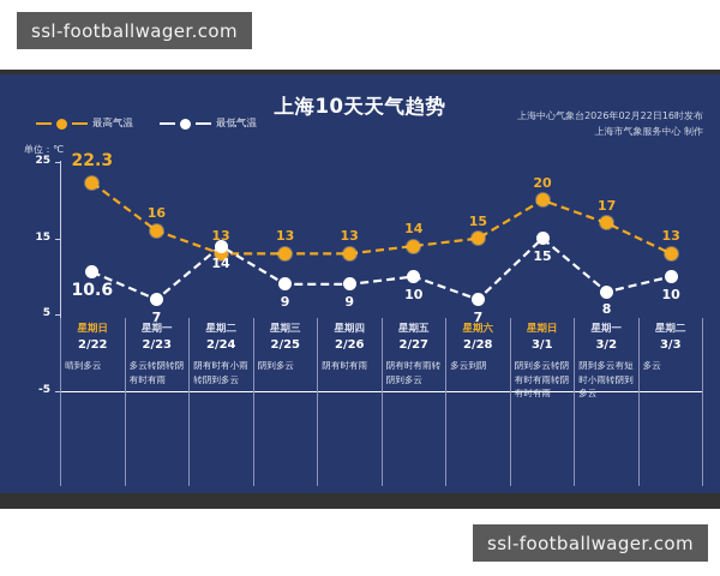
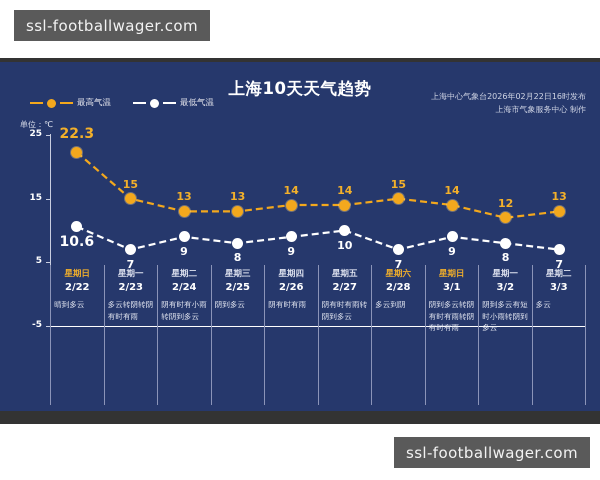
最高气温/2/23: 16 -> 15
最低气温/2/24: 14 -> 9
最低气温/2/25: 9 -> 8
最高气温/2/26: 13 -> 14
最高气温/3/1: 20 -> 14
最低气温/3/1: 15 -> 9
最高气温/3/2: 17 -> 12
最低气温/3/3: 10 -> 7
